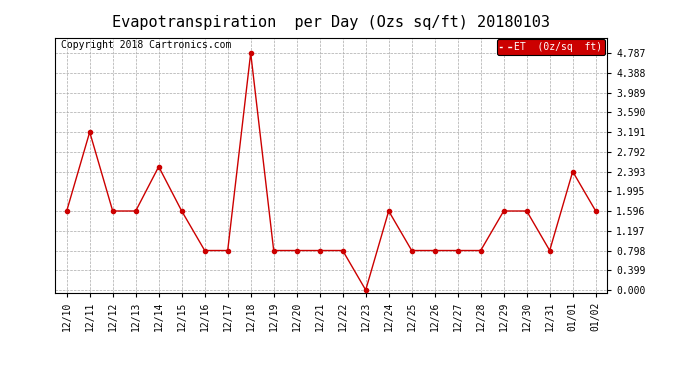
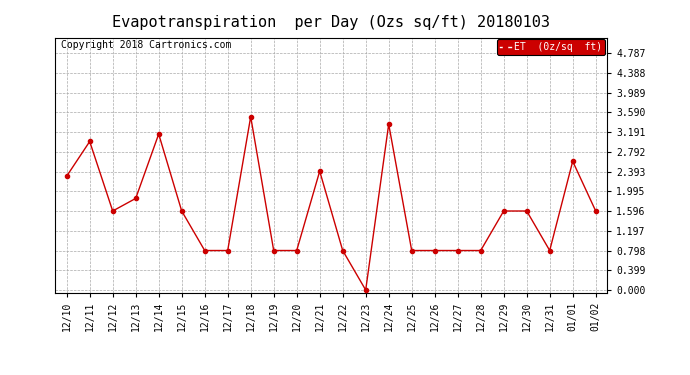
12/10: 1.60 -> 2.30
12/11: 3.19 -> 3.00
12/13: 1.60 -> 1.85
12/14: 2.49 -> 3.15
12/18: 4.79 -> 3.50
12/21: 0.80 -> 2.40
12/24: 1.60 -> 3.35
01/01: 2.39 -> 2.60
